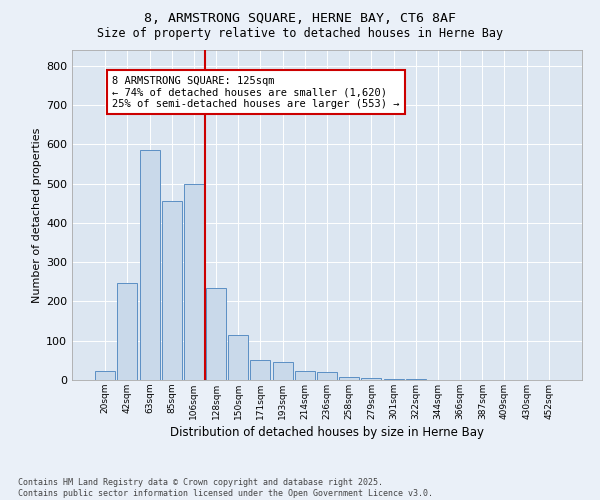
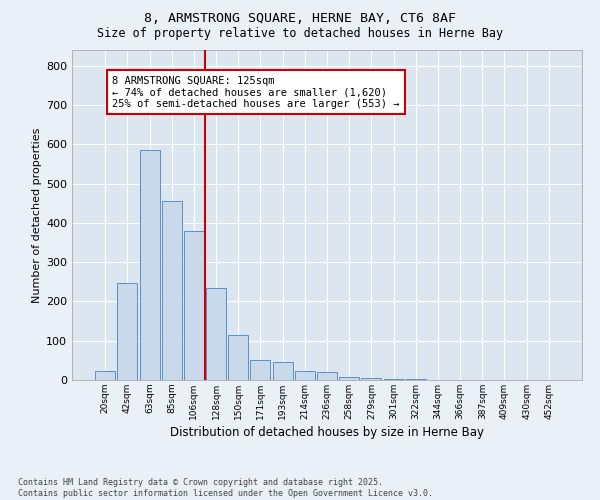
106sqm: 500 -> 380
